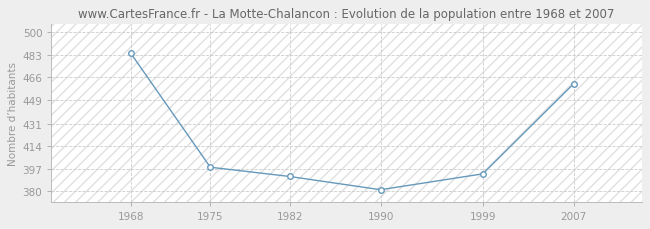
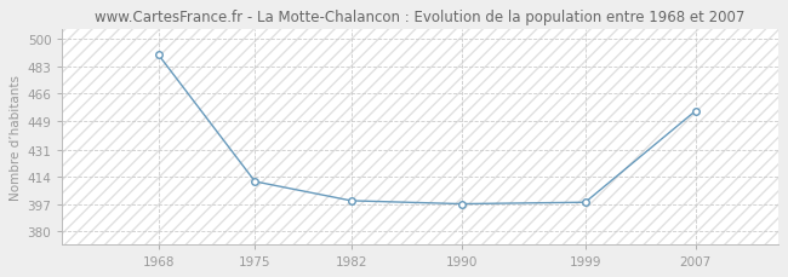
1968: 484 -> 490
1975: 398 -> 411
1982: 391 -> 399
1990: 381 -> 397
1999: 393 -> 398
2007: 461 -> 455
